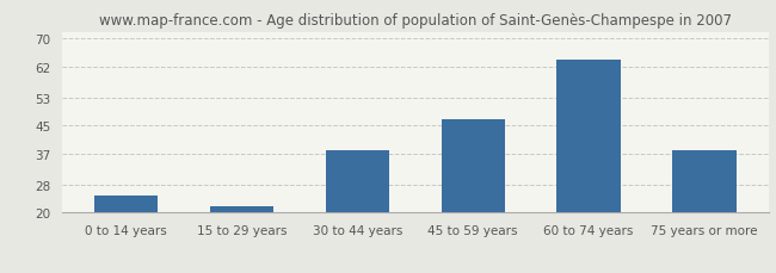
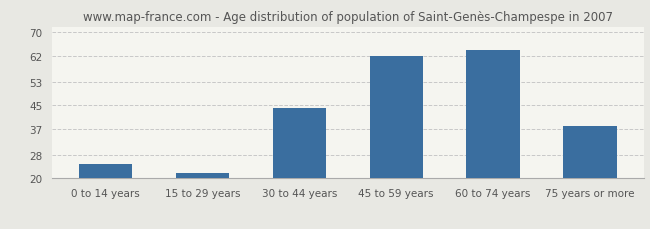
30 to 44 years: 38 -> 44
45 to 59 years: 47 -> 62
